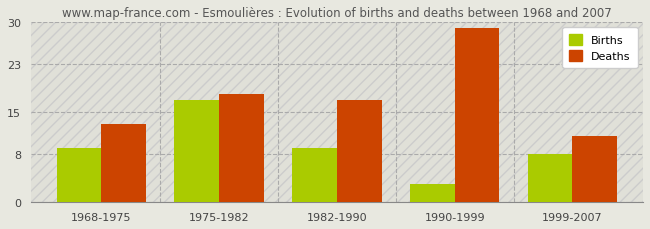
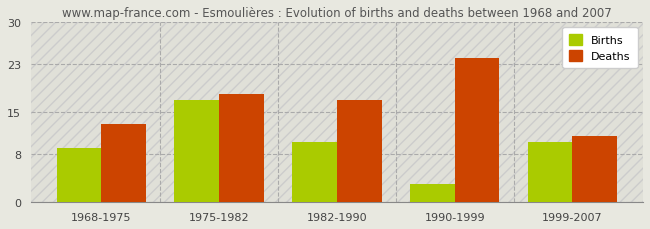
Births/1982-1990: 9 -> 10
Deaths/1990-1999: 29 -> 24
Births/1999-2007: 8 -> 10
